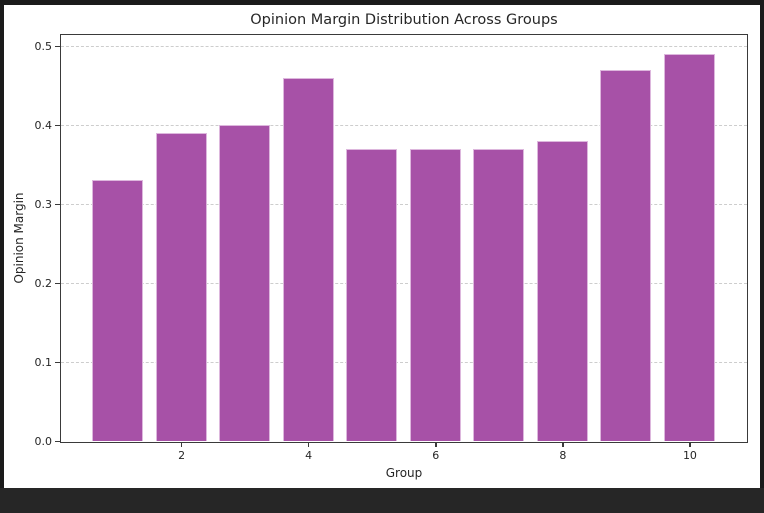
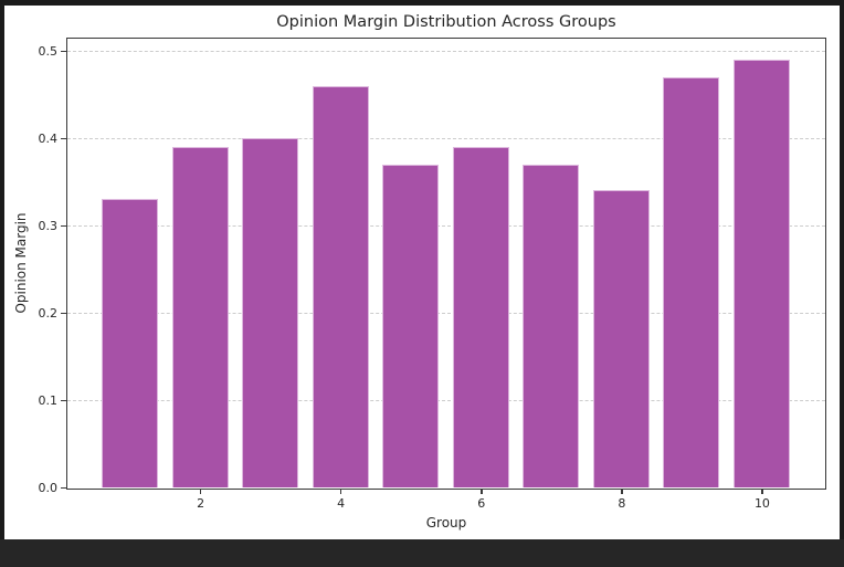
6: 0.37 -> 0.39
8: 0.38 -> 0.34
